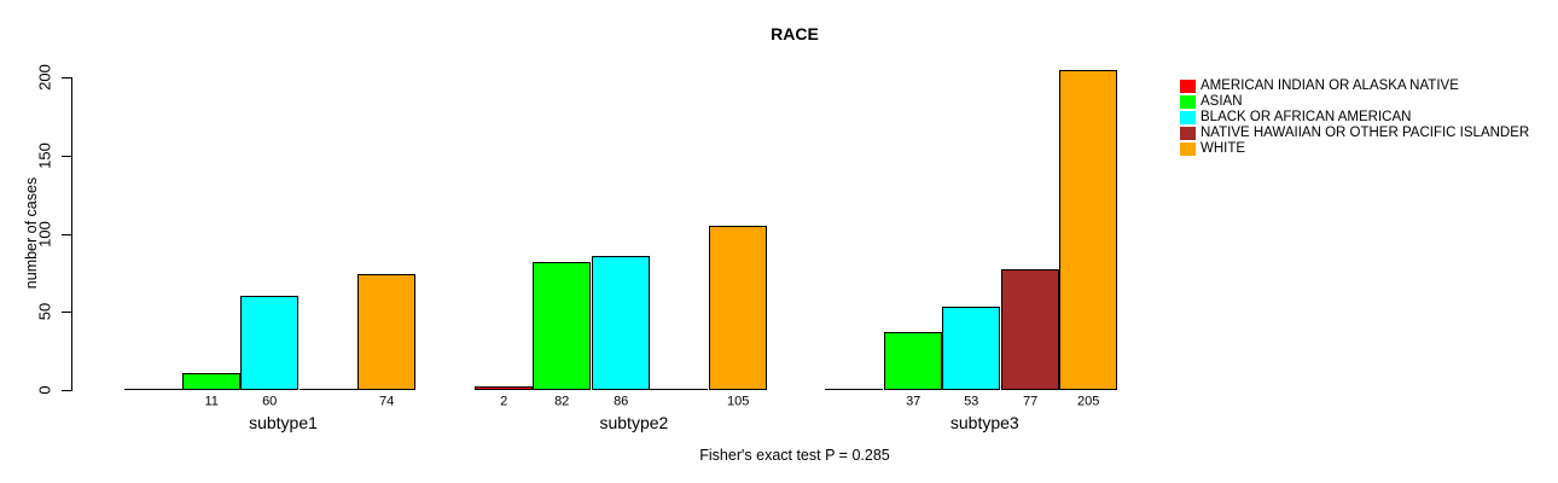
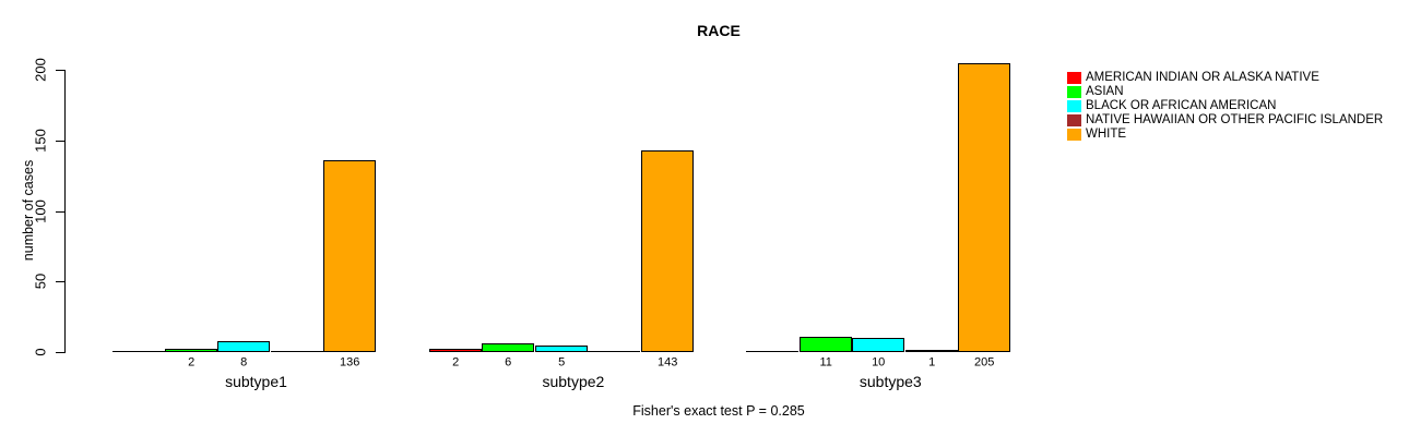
ASIAN/subtype1: 11 -> 2
BLACK OR AFRICAN AMERICAN/subtype1: 60 -> 8
WHITE/subtype1: 74 -> 136
ASIAN/subtype2: 82 -> 6
BLACK OR AFRICAN AMERICAN/subtype2: 86 -> 5
WHITE/subtype2: 105 -> 143
ASIAN/subtype3: 37 -> 11
BLACK OR AFRICAN AMERICAN/subtype3: 53 -> 10
NATIVE HAWAIIAN OR OTHER PACIFIC ISLANDER/subtype3: 77 -> 1
